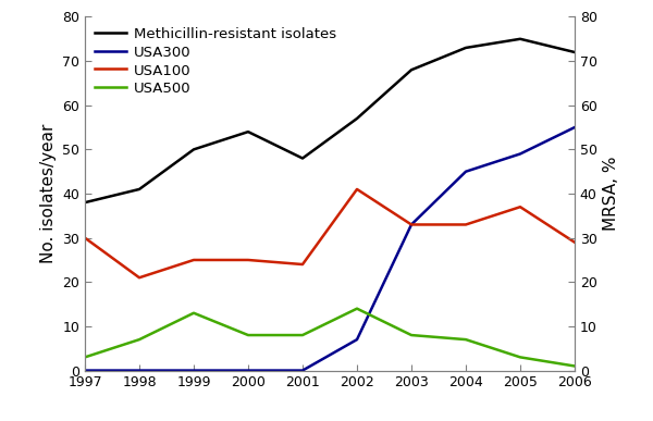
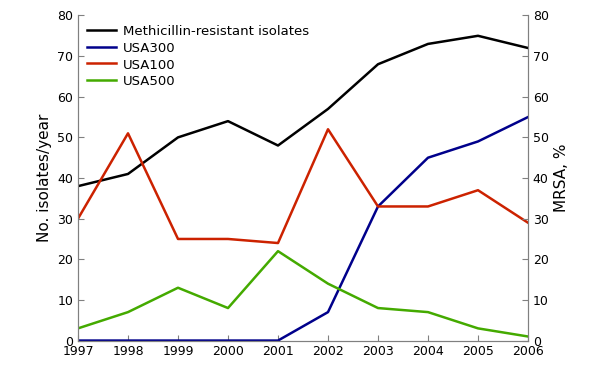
USA100/1998: 21 -> 51
USA500/2001: 8 -> 22
USA100/2002: 41 -> 52
